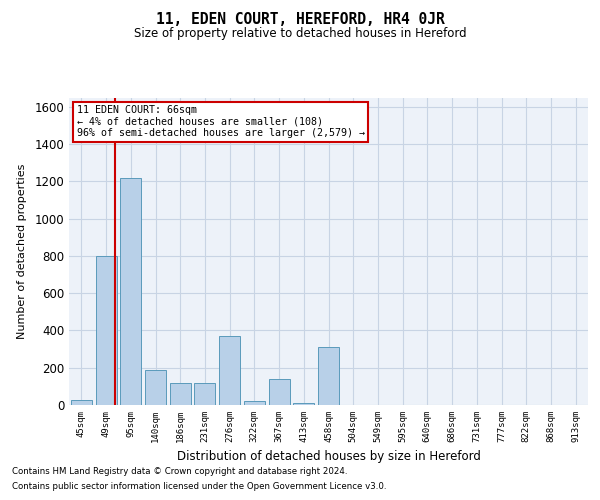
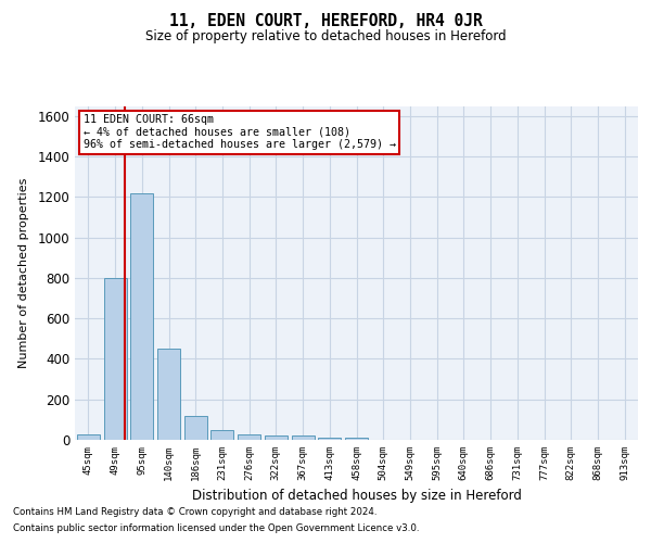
140sqm: 190 -> 450
231sqm: 120 -> 50
276sqm: 370 -> 20
367sqm: 140 -> 20
458sqm: 310 -> 10
